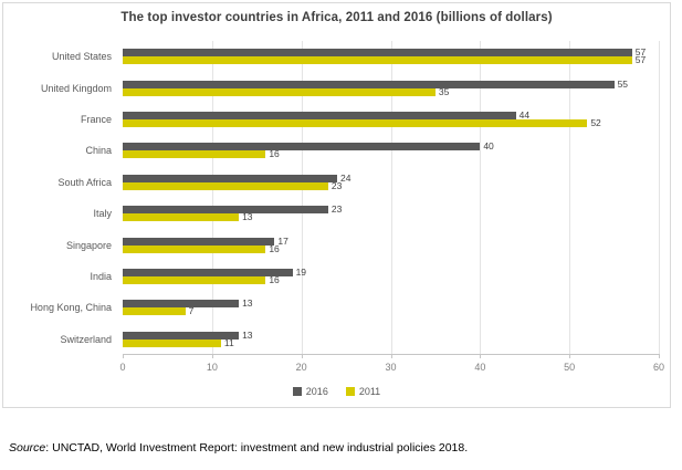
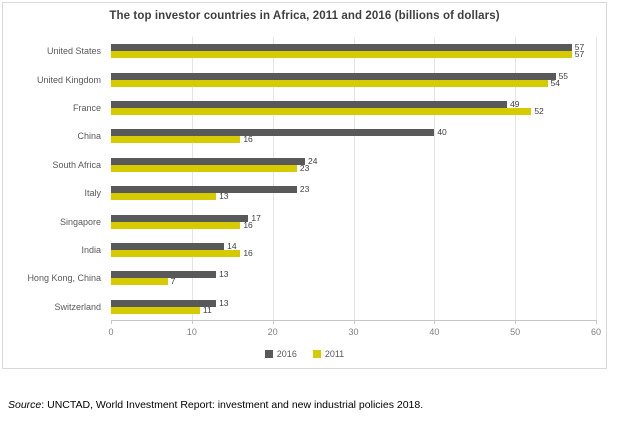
2011/United Kingdom: 35 -> 54
2016/France: 44 -> 49
2016/India: 19 -> 14
